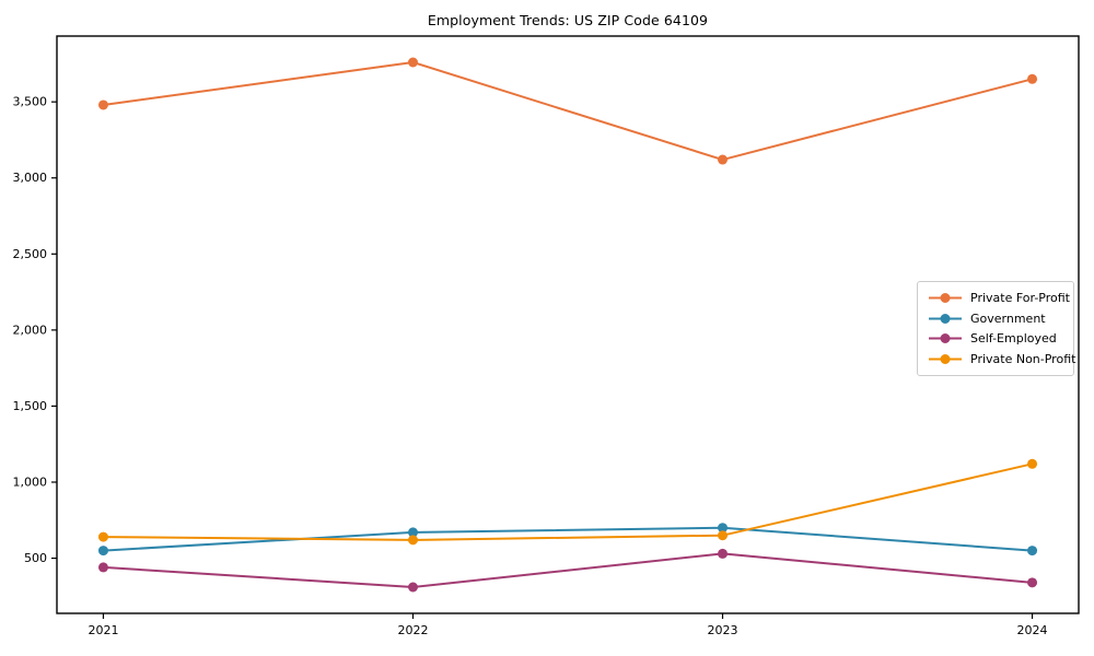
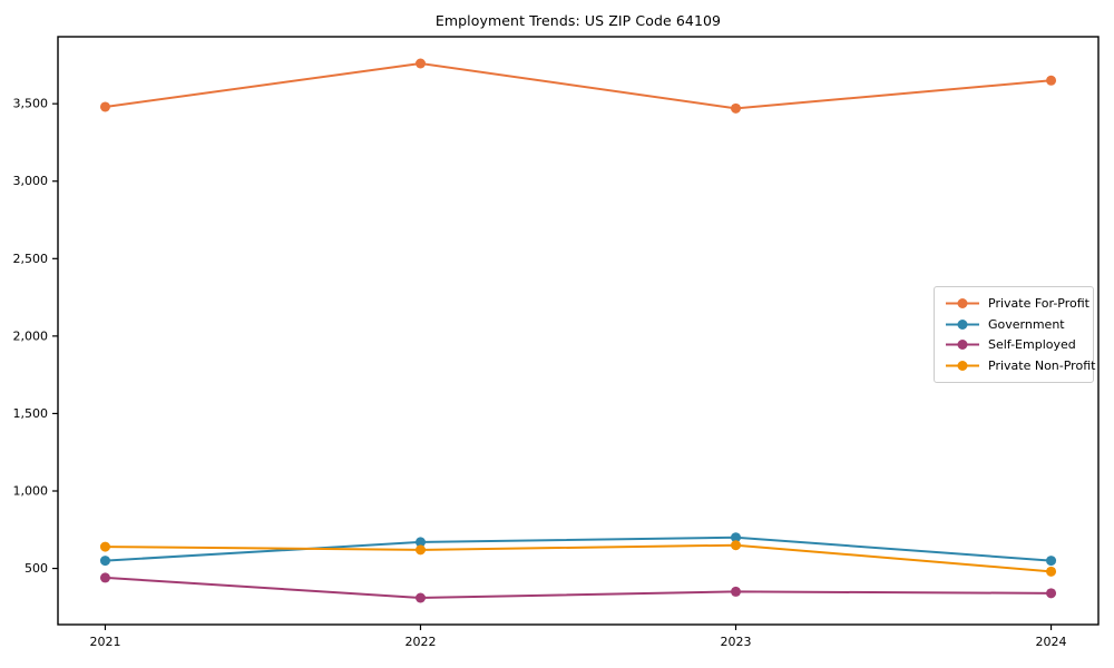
Private For-Profit/2023: 3120 -> 3470
Self-Employed/2023: 530 -> 350
Private Non-Profit/2024: 1120 -> 480
